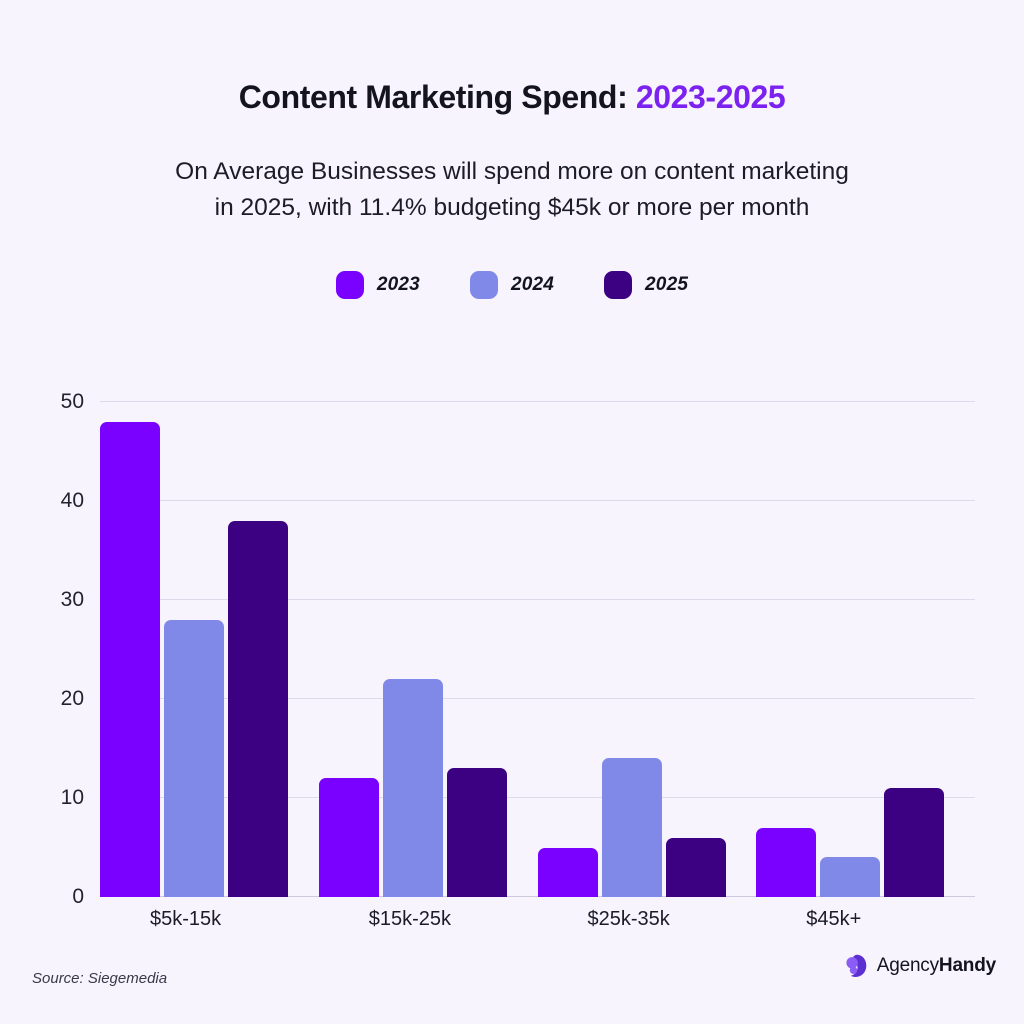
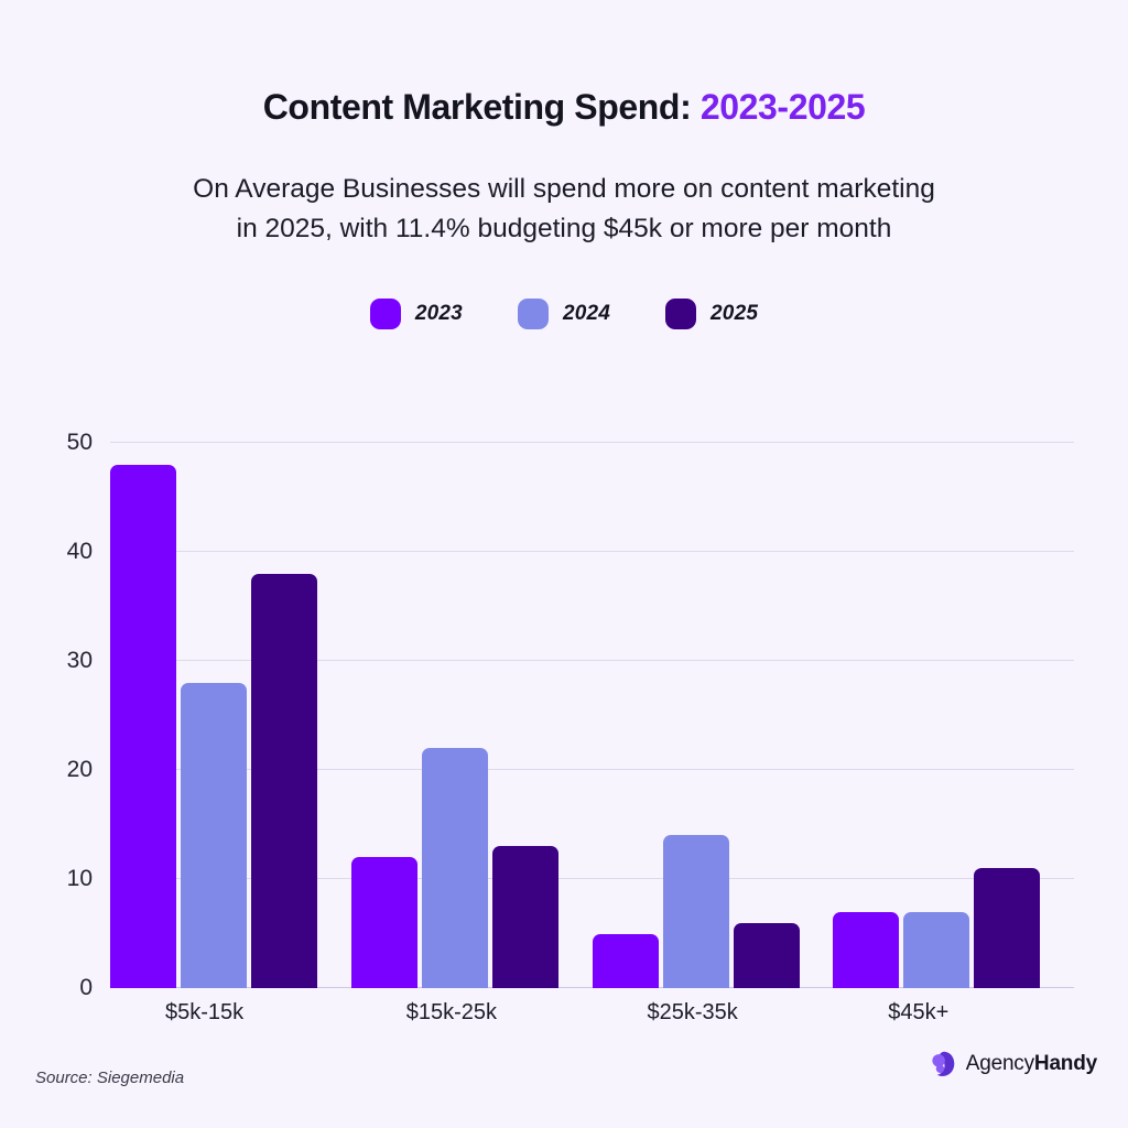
2024/$45k+: 4 -> 7
